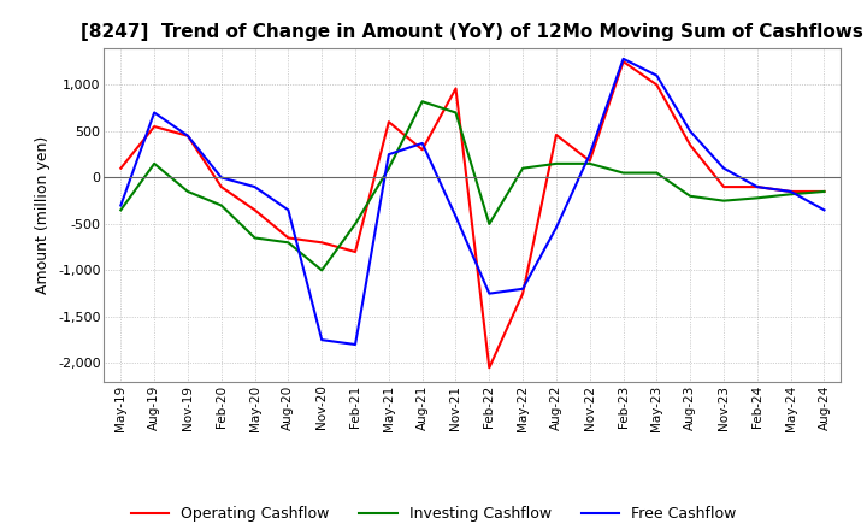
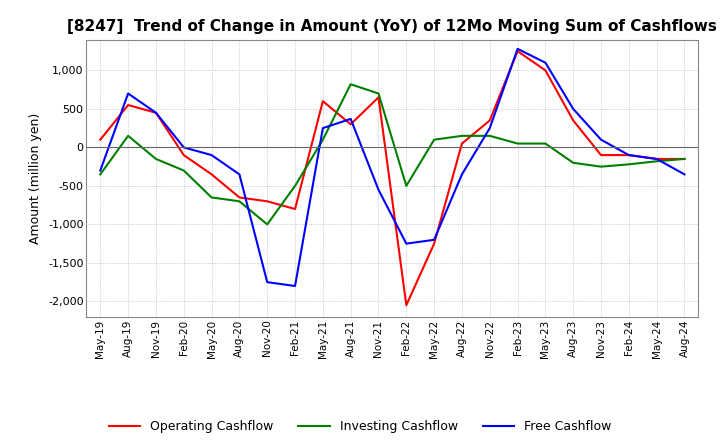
Operating Cashflow/Nov-21: 960 -> 650
Free Cashflow/Nov-21: -420 -> -550
Operating Cashflow/Aug-22: 460 -> 50
Free Cashflow/Aug-22: -540 -> -350
Operating Cashflow/Nov-22: 180 -> 350
